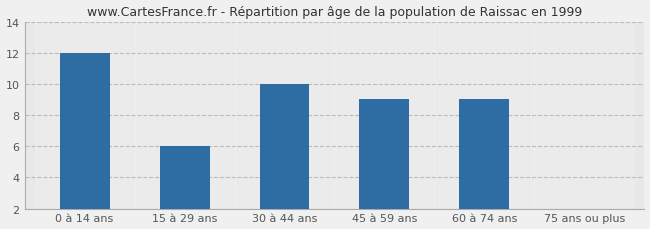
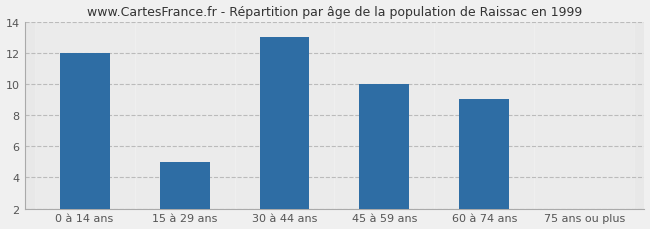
15 à 29 ans: 6 -> 5
30 à 44 ans: 10 -> 13
45 à 59 ans: 9 -> 10
